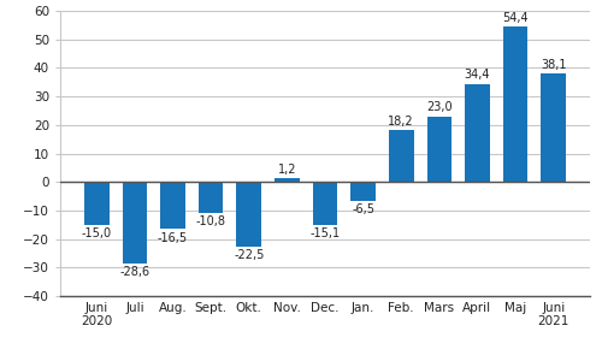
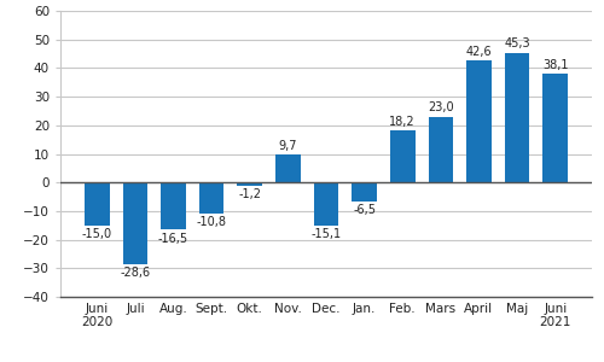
Okt.: -22,5 -> -1,2
Nov.: 1,2 -> 9,7
April: 34,4 -> 42,6
Maj: 54,4 -> 45,3
